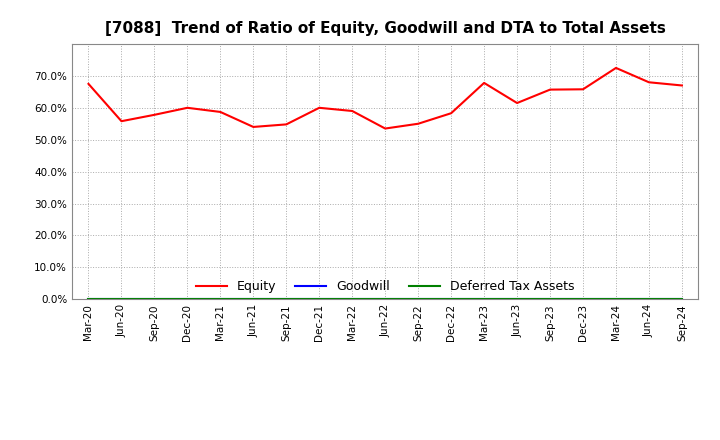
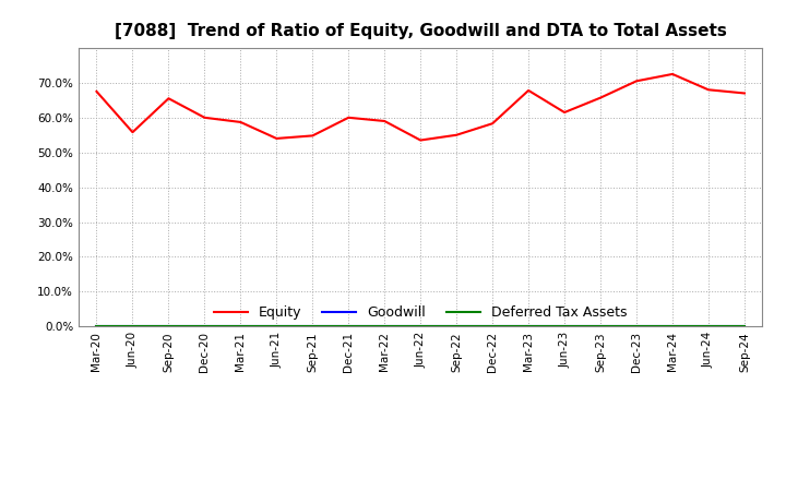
Equity/Sep-20: 57.8% -> 65.5%
Equity/Dec-23: 65.8% -> 70.5%
